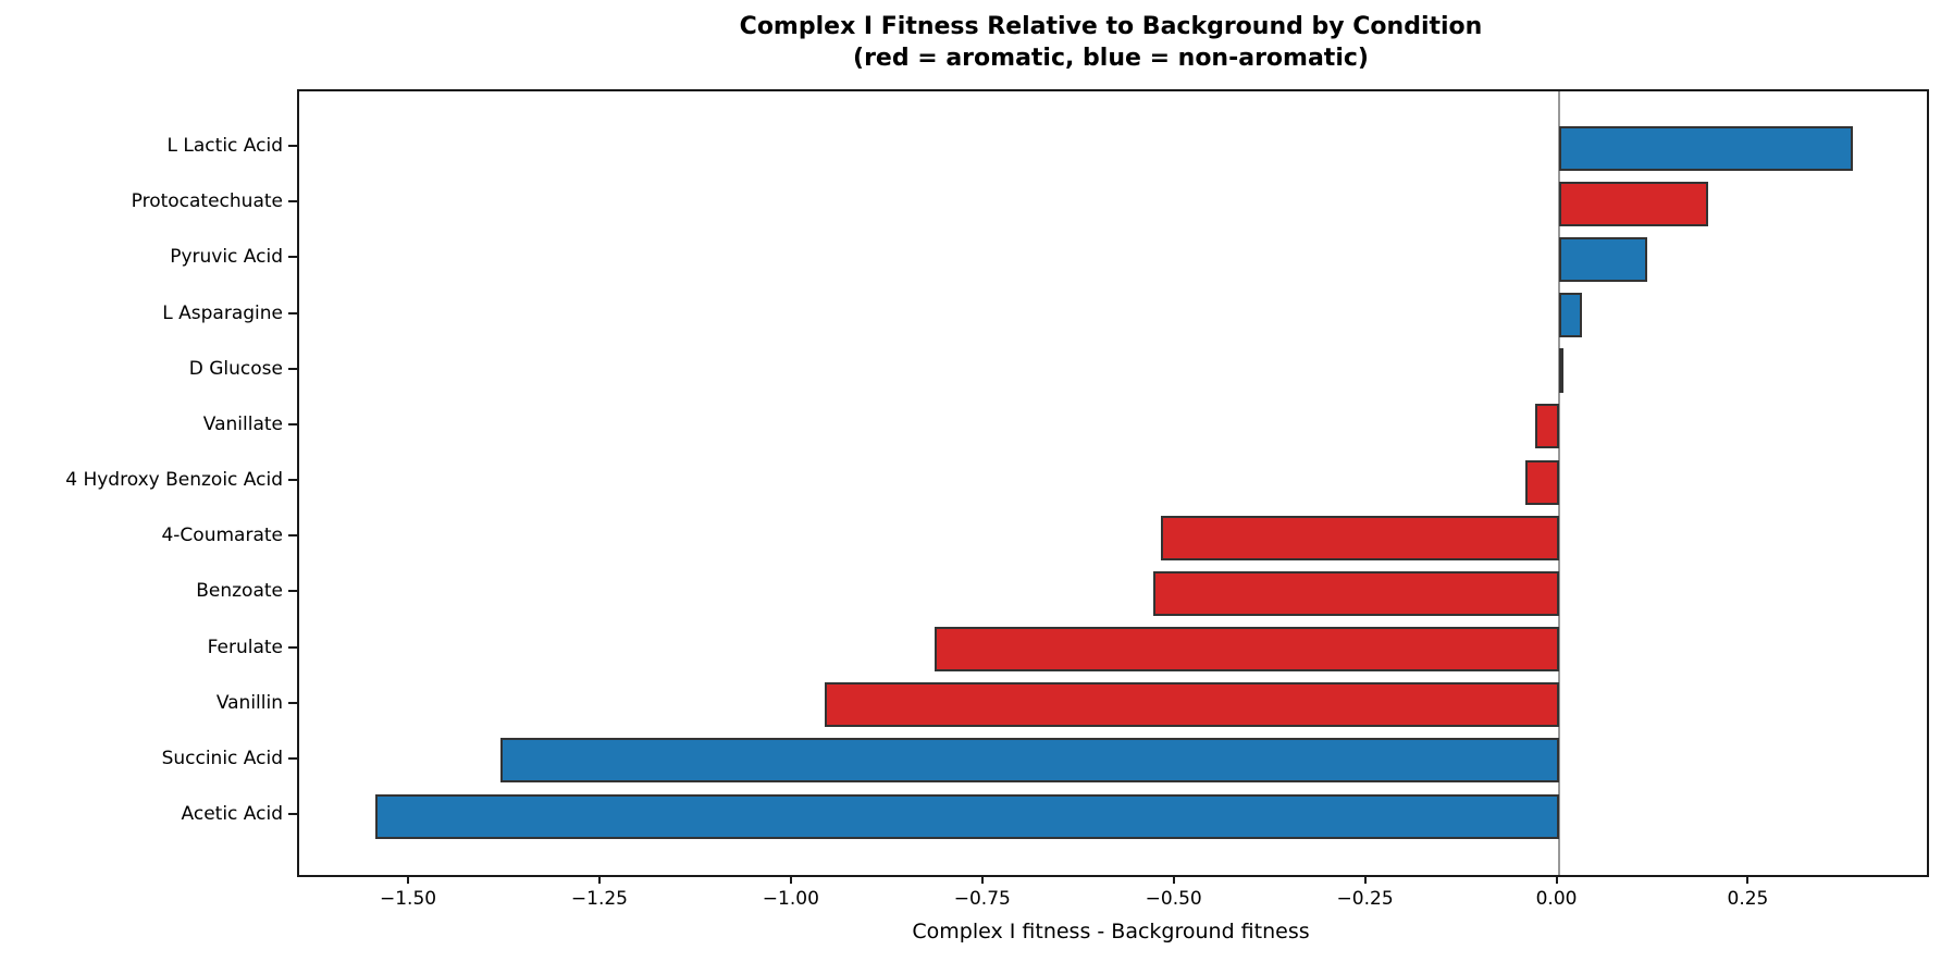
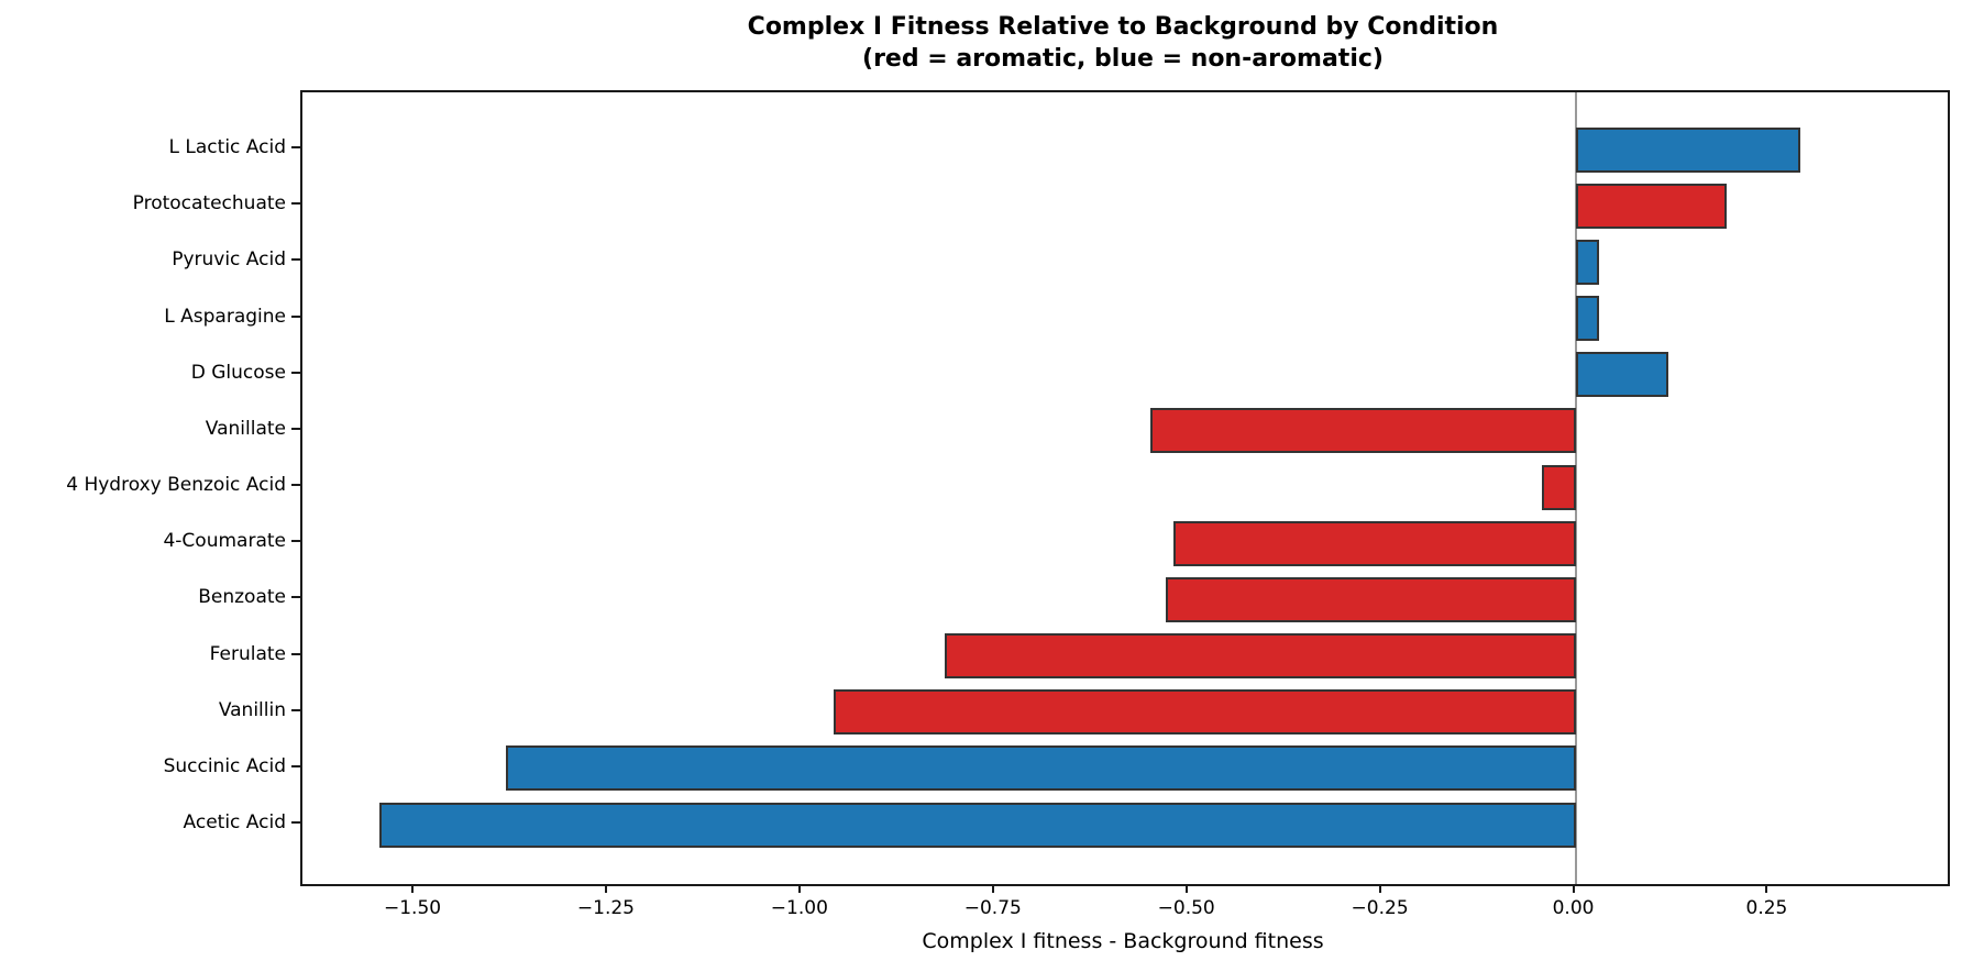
L Lactic Acid: 0.39 -> 0.29
Pyruvic Acid: 0.12 -> 0.03
D Glucose: 0.01 -> 0.12
Vanillate: -0.03 -> -0.55
